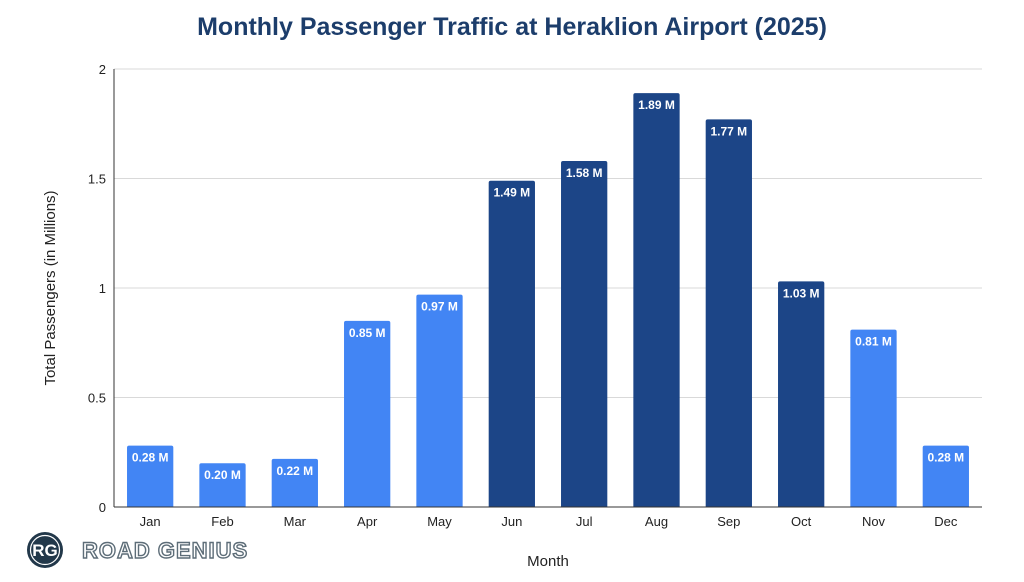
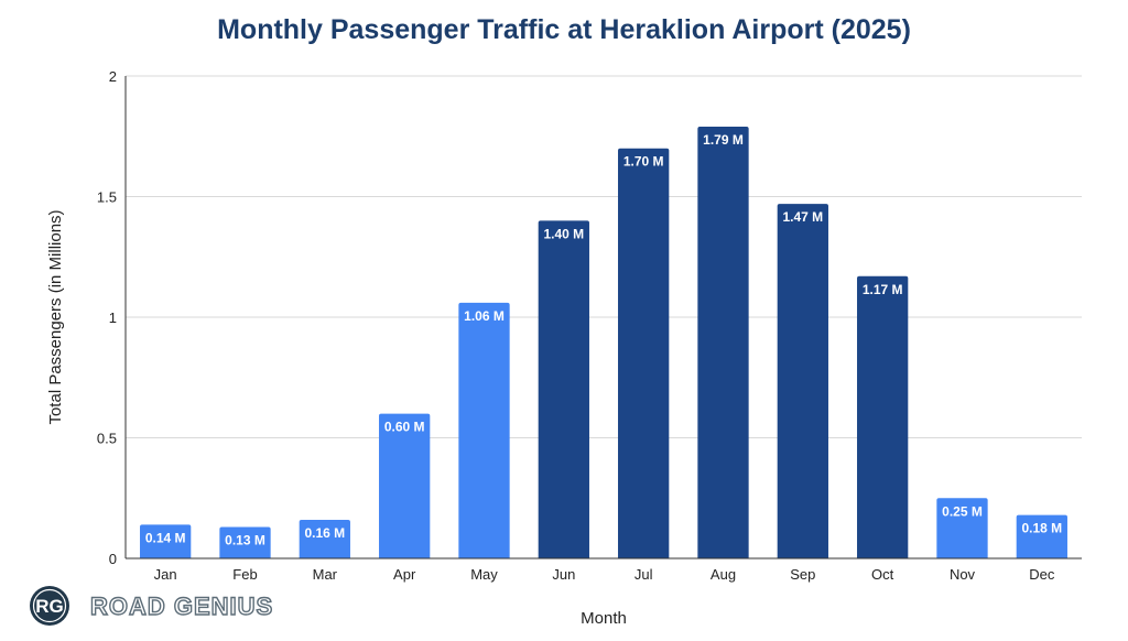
Jan: 0.28 -> 0.14
Feb: 0.20 -> 0.13
Mar: 0.22 -> 0.16
Apr: 0.85 -> 0.60
May: 0.97 -> 1.06
Jun: 1.49 -> 1.40
Jul: 1.58 -> 1.70
Aug: 1.89 -> 1.79
Sep: 1.77 -> 1.47
Oct: 1.03 -> 1.17
Nov: 0.81 -> 0.25
Dec: 0.28 -> 0.18
